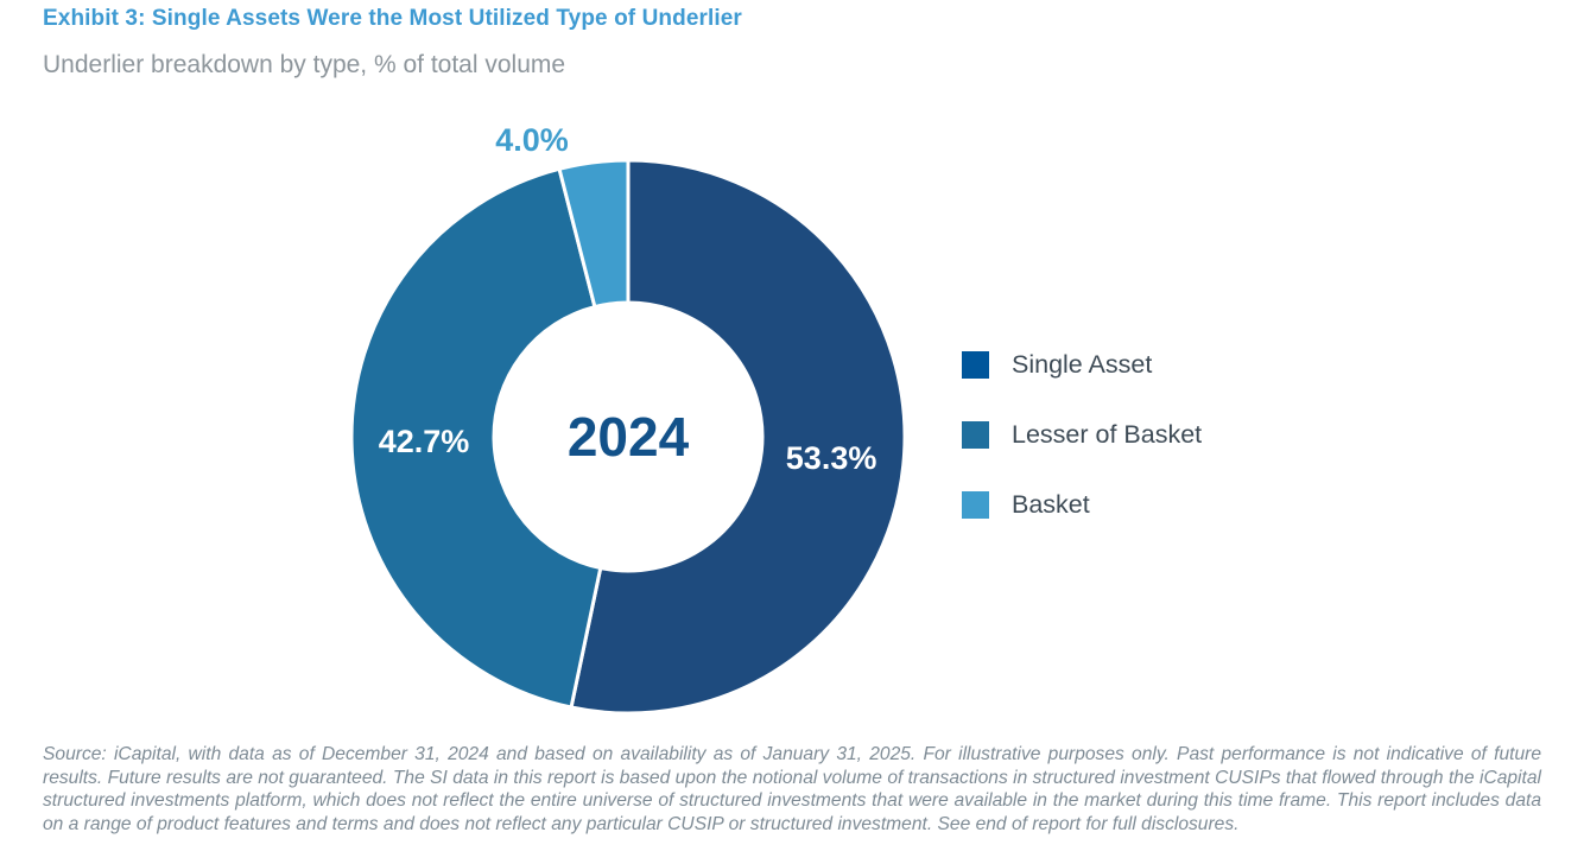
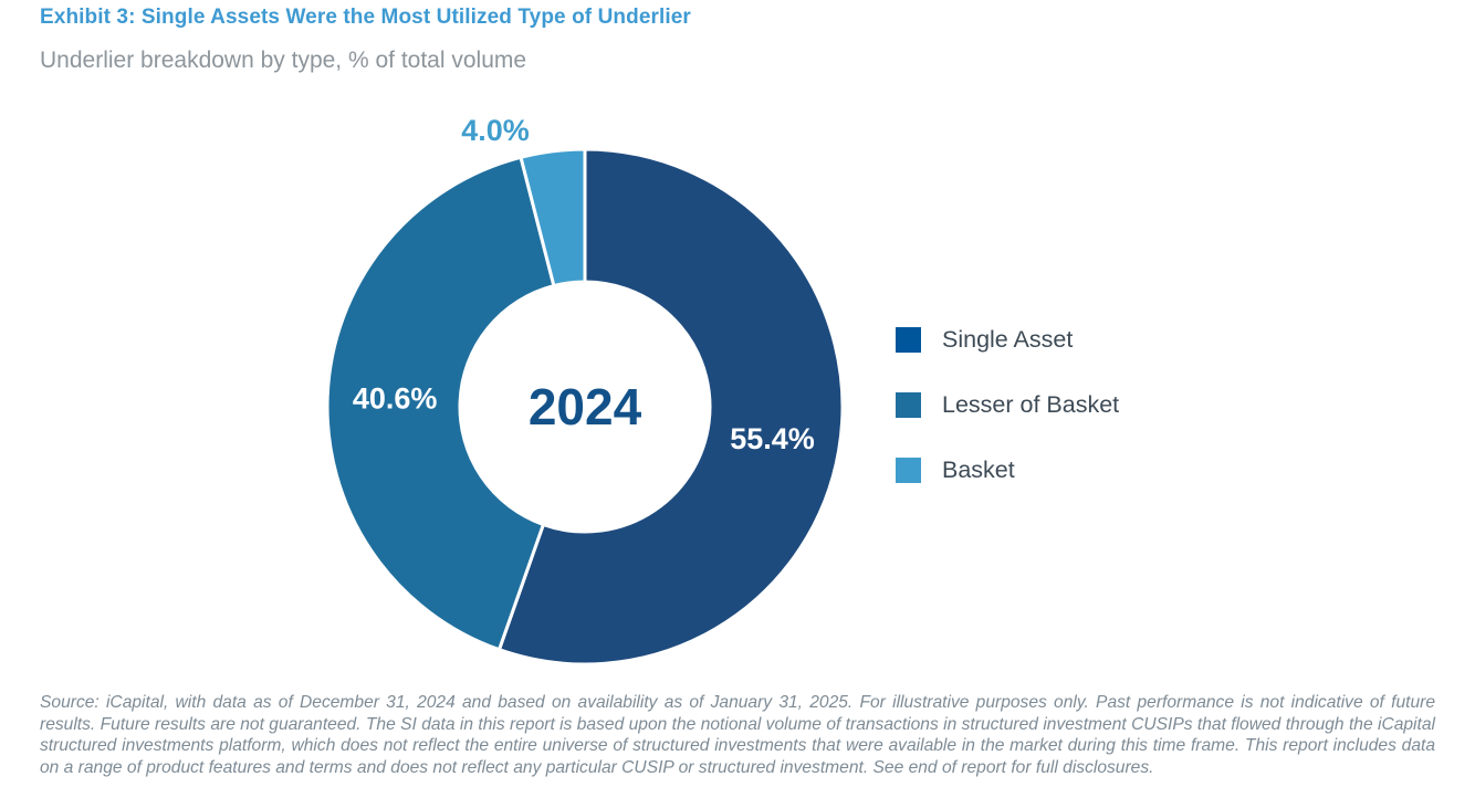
Single Asset: 53.3% -> 55.4%
Lesser of Basket: 42.7% -> 40.6%
